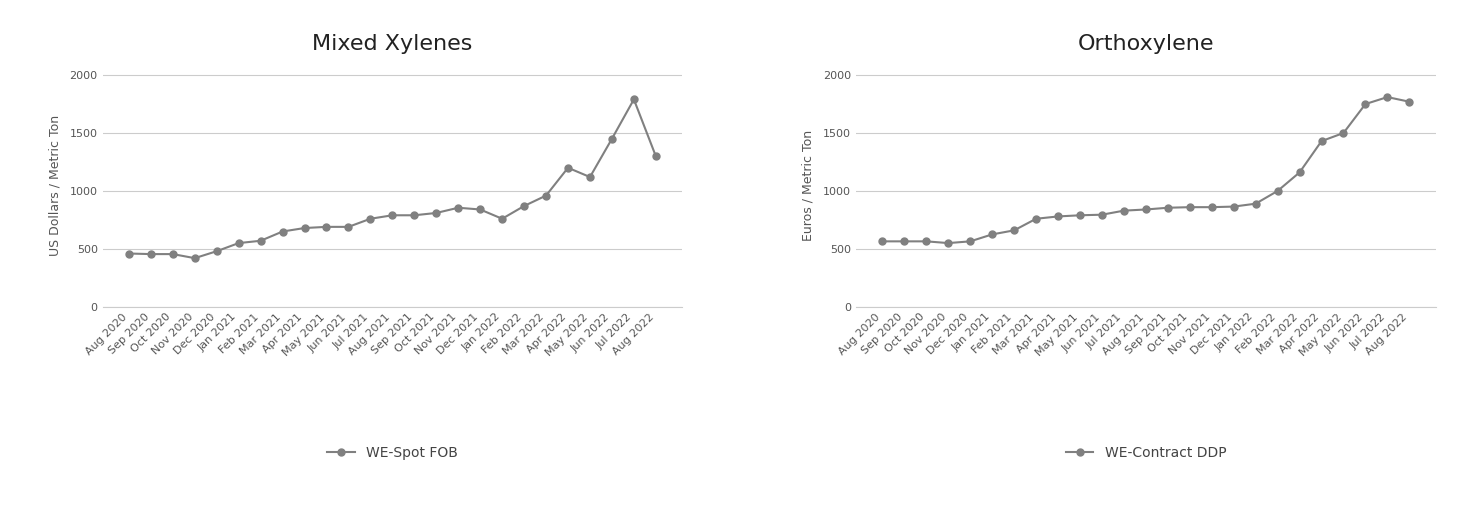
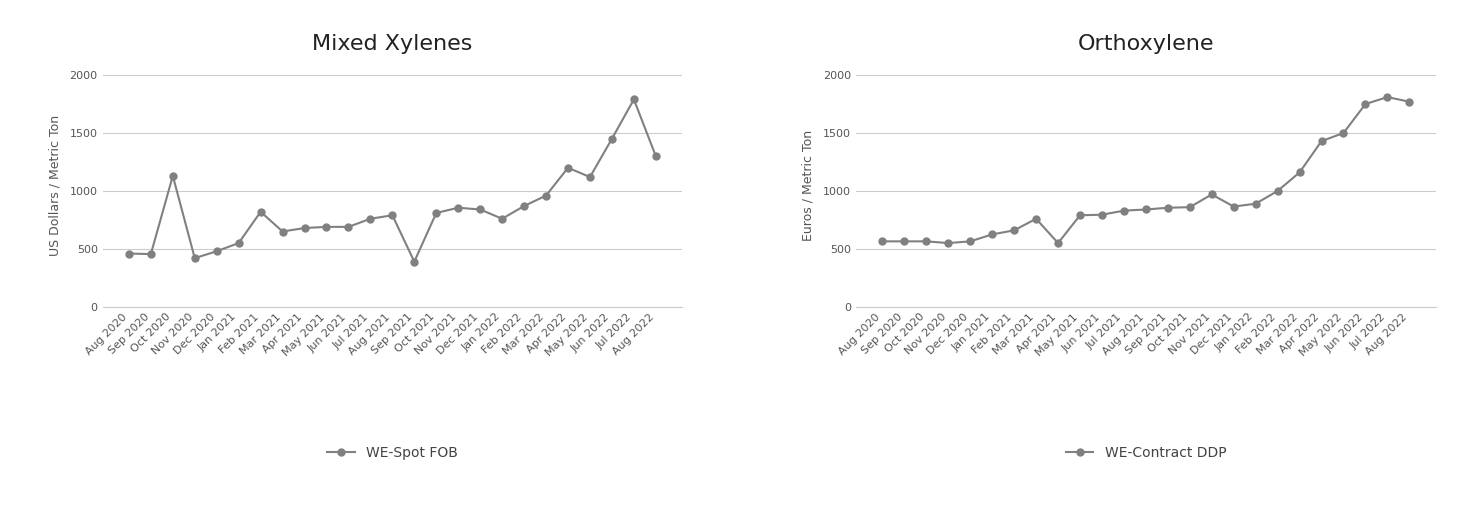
Mixed Xylenes/Oct 2020: 460 -> 1130
Mixed Xylenes/Feb 2021: 570 -> 820
Mixed Xylenes/Sep 2021: 790 -> 390
Orthoxylene/Apr 2021: 780 -> 550
Orthoxylene/Nov 2021: 860 -> 970
